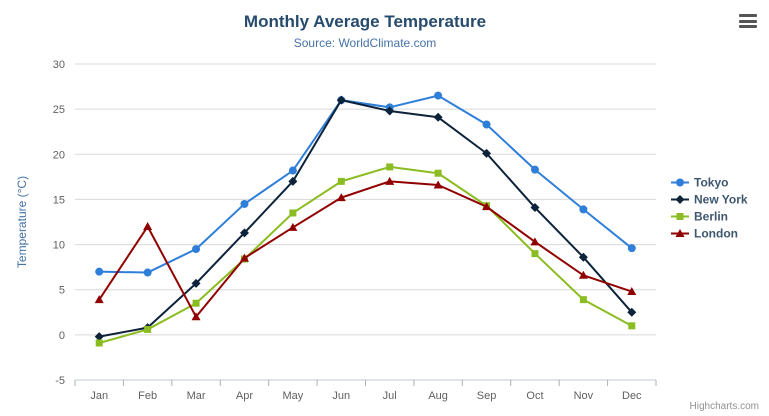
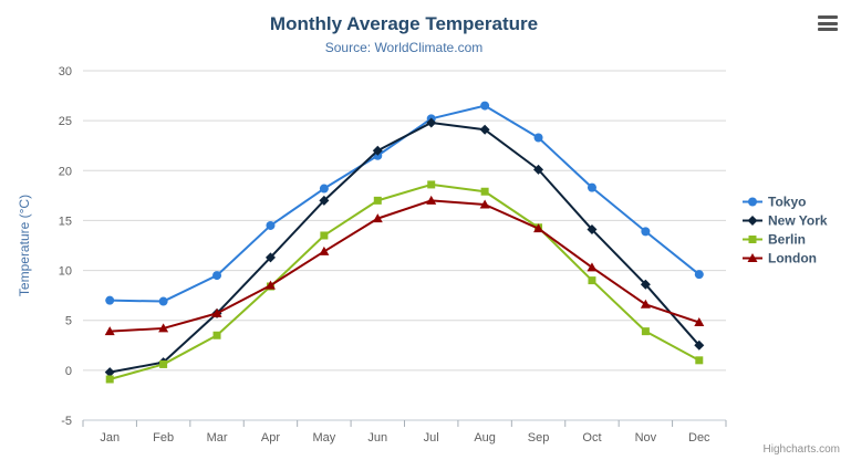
London/Feb: 12 -> 4
London/Mar: 2 -> 6
Tokyo/Jun: 26 -> 22
New York/Jun: 26 -> 22
